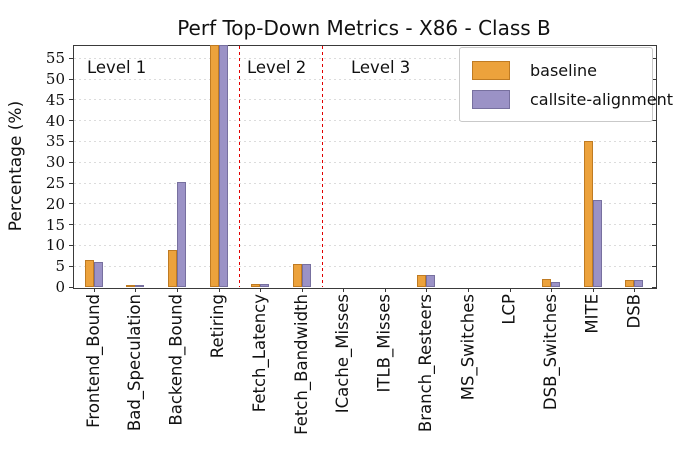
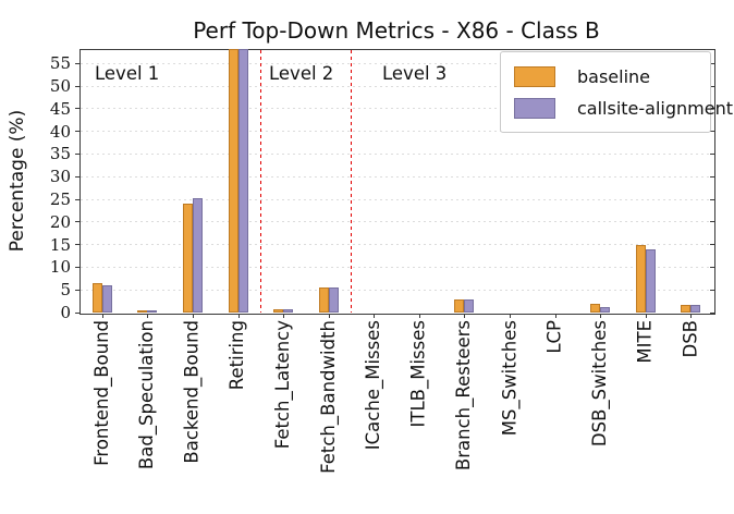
baseline/Backend_Bound: 9 -> 24
baseline/MITE: 35 -> 15
callsite-alignment/MITE: 21 -> 14
